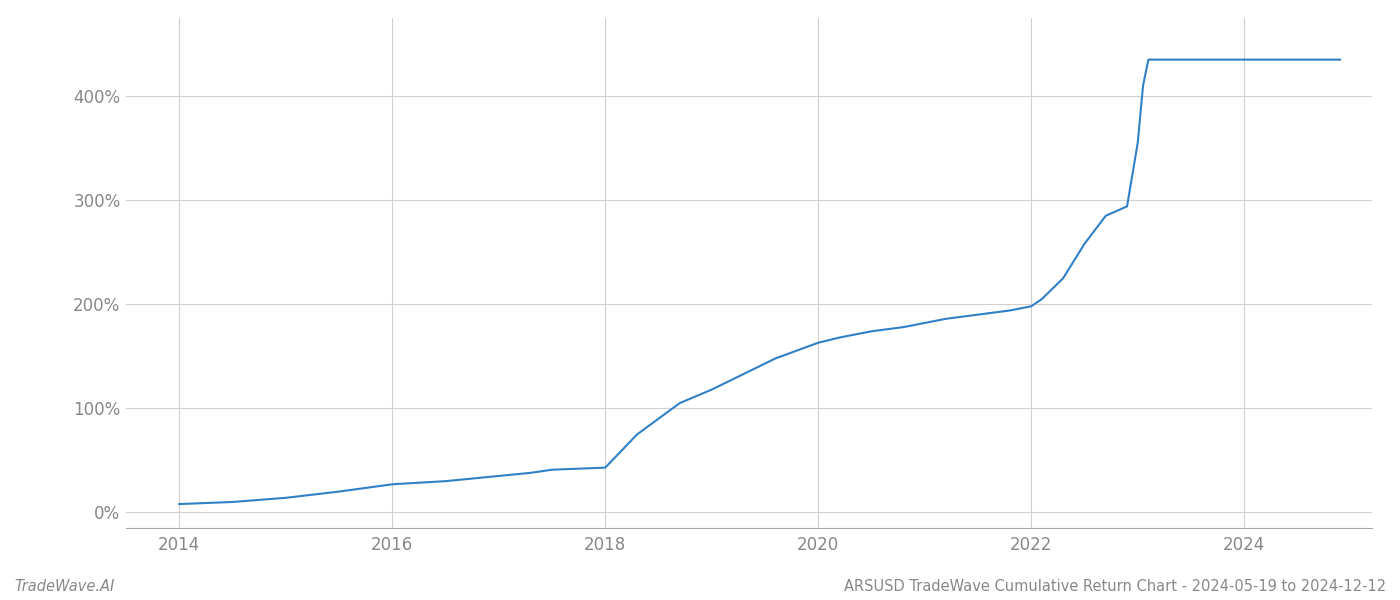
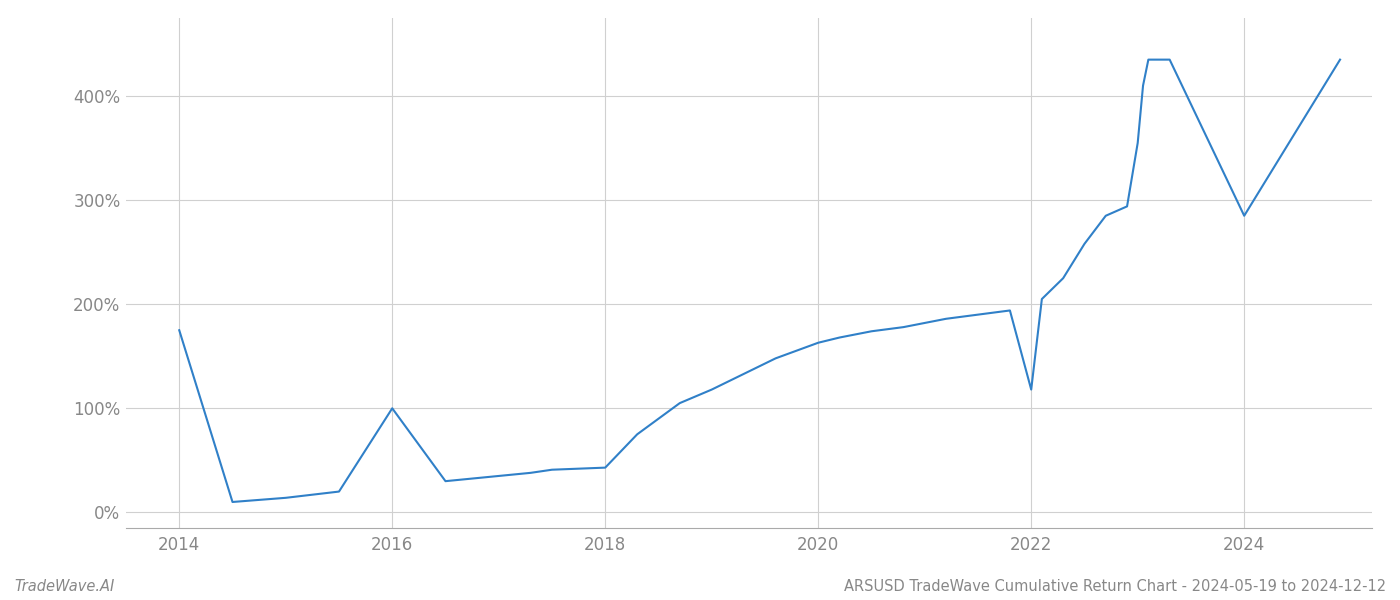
2014: 8% -> 175%
2016: 27% -> 100%
2022: 198% -> 118%
2024: 435% -> 285%
